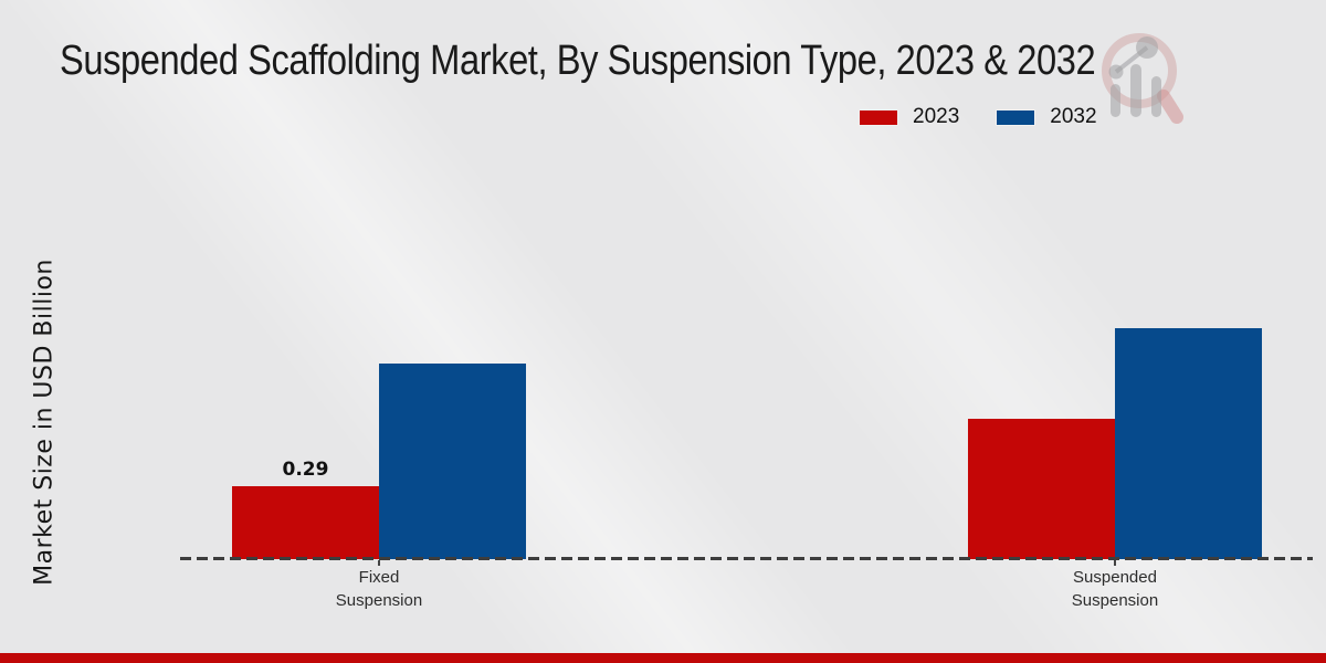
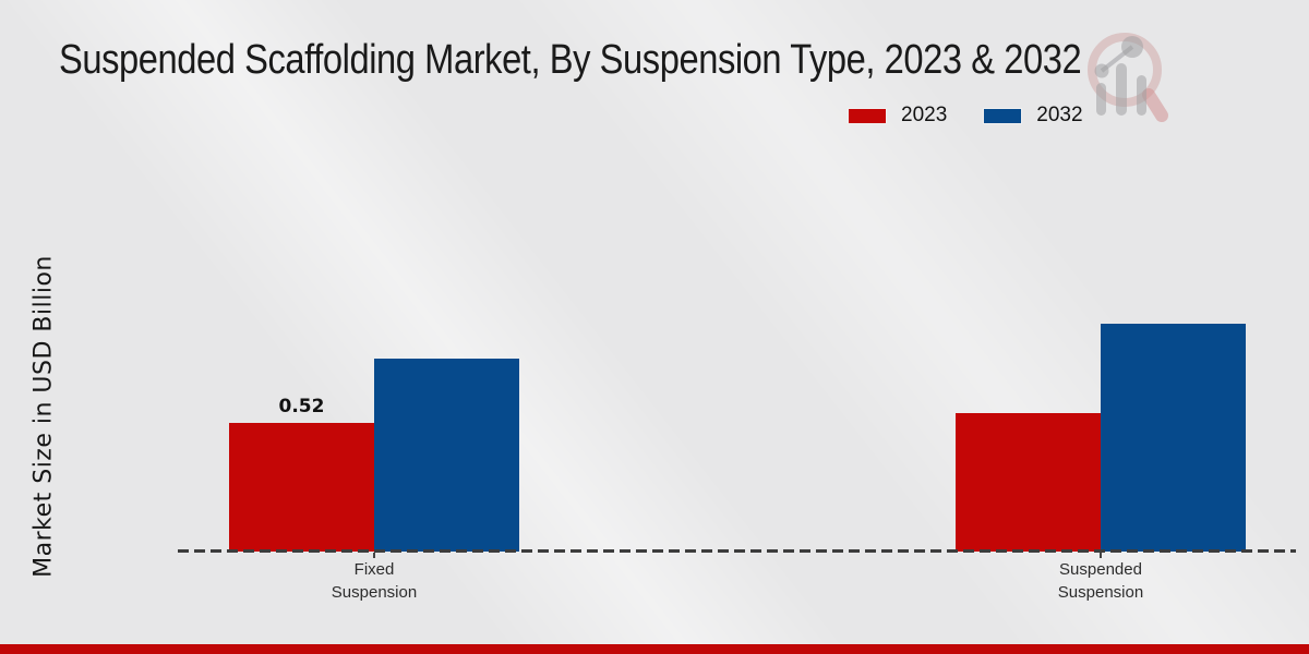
2023/Fixed Suspension: 0.29 -> 0.52
